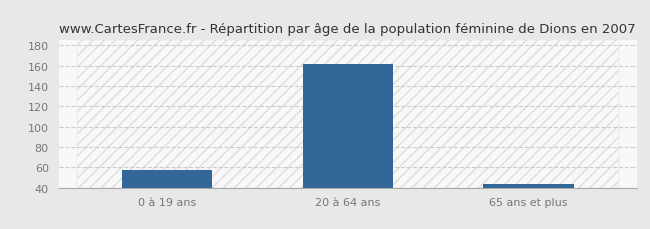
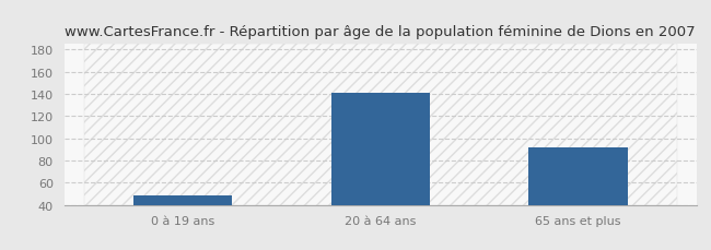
0 à 19 ans: 57 -> 48
20 à 64 ans: 162 -> 141
65 ans et plus: 44 -> 92
